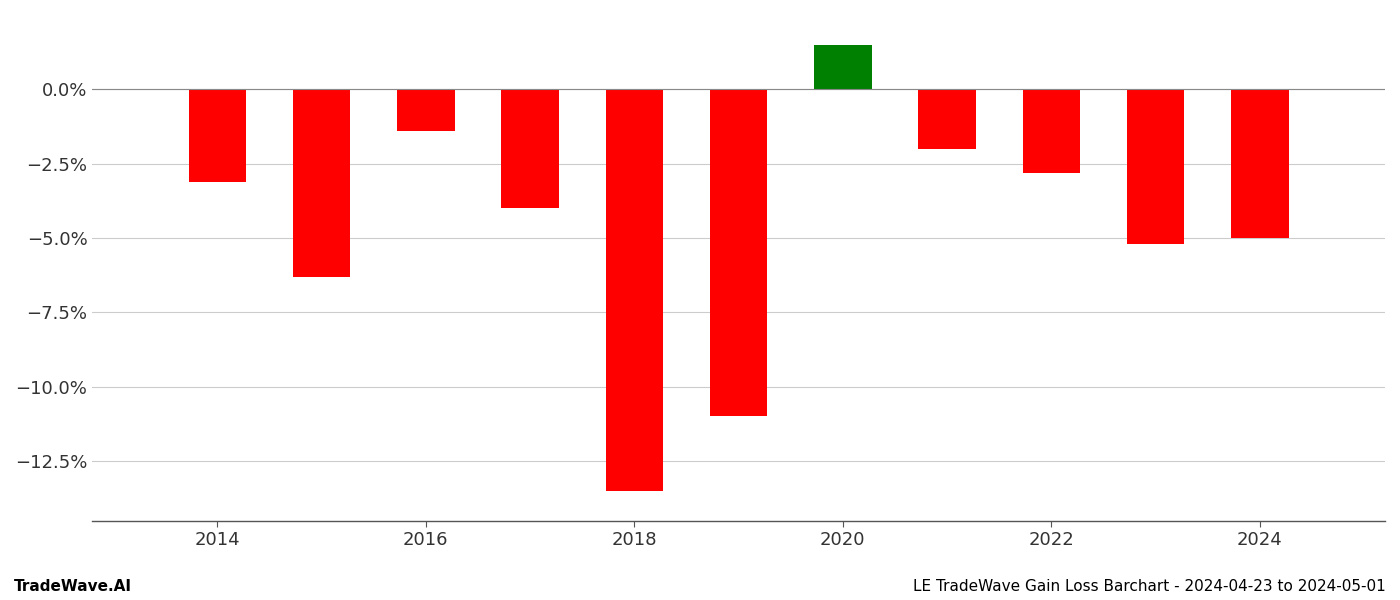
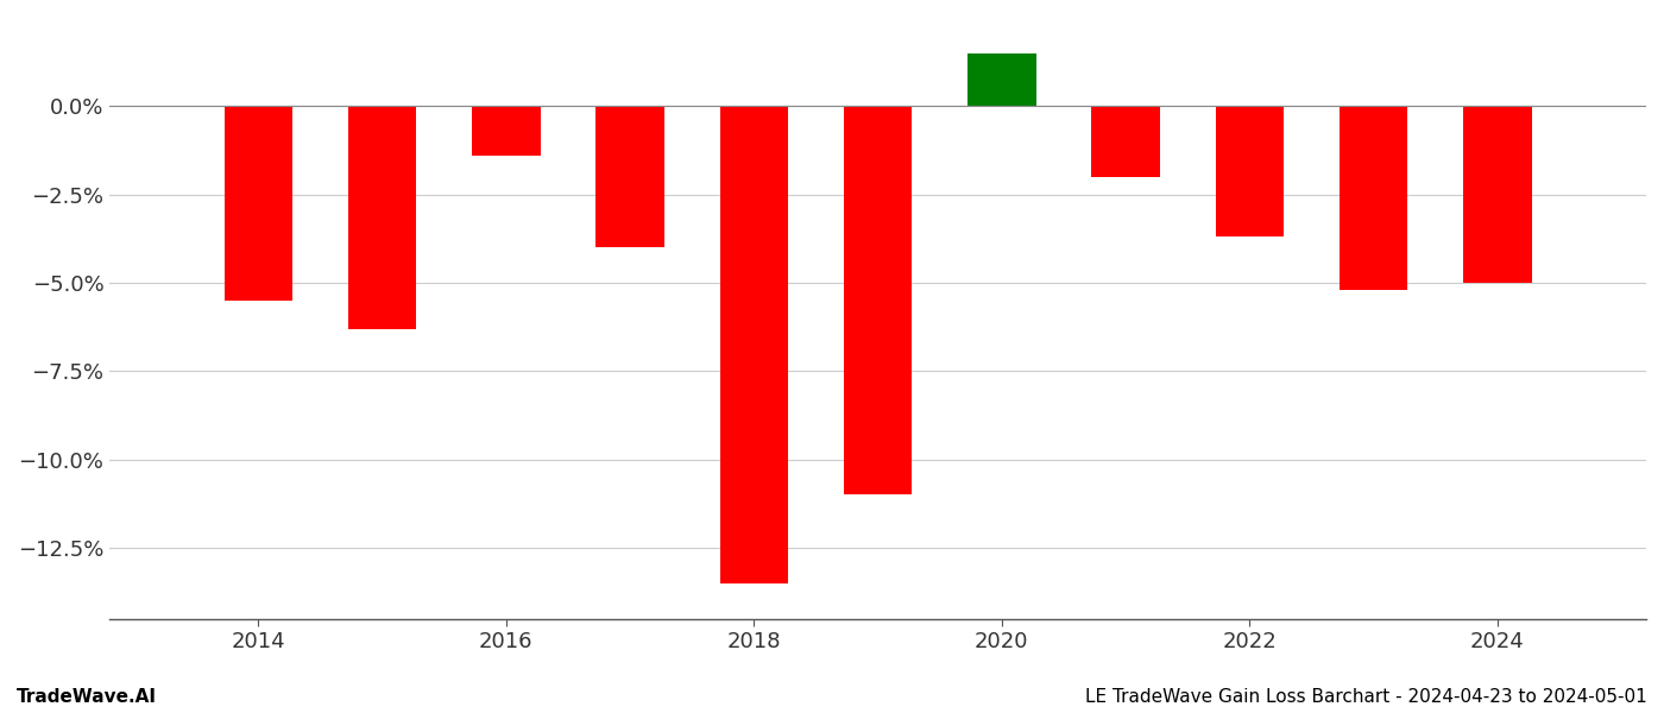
2014: -3.1% -> -5.5%
2022: -2.8% -> -3.7%
